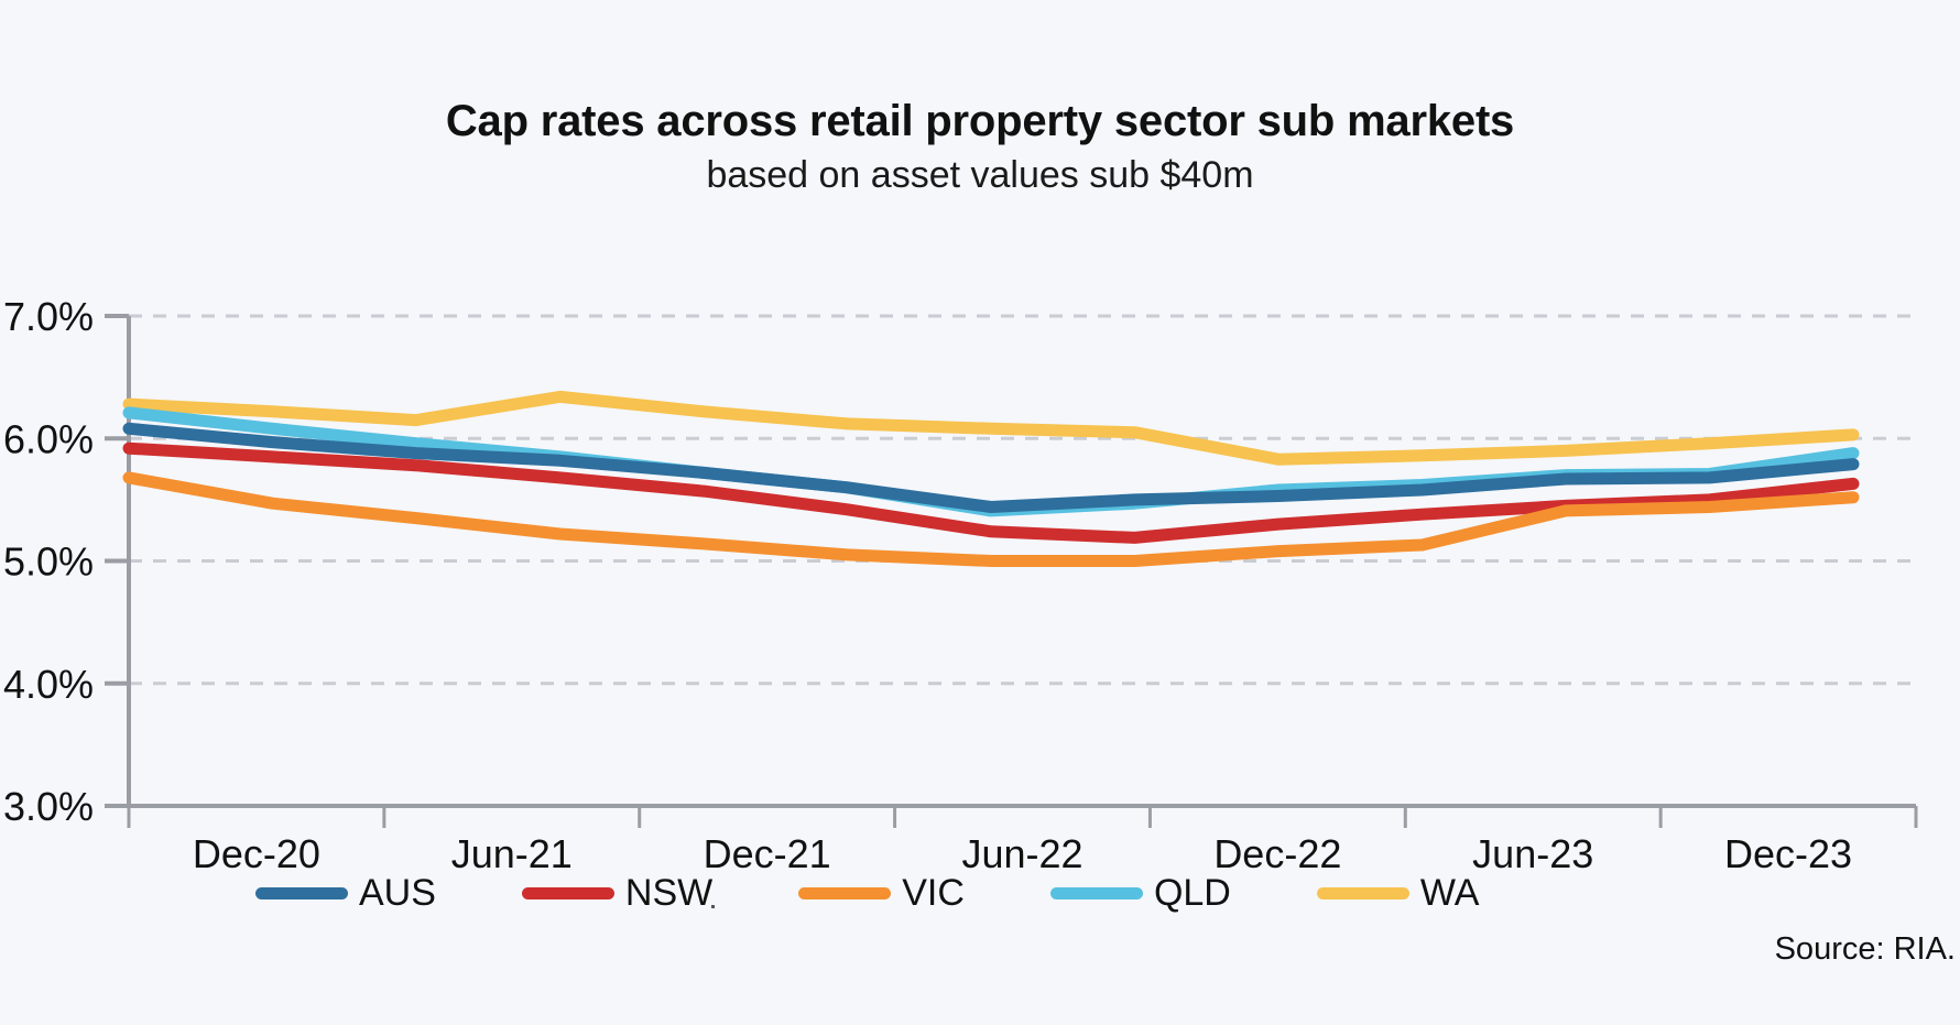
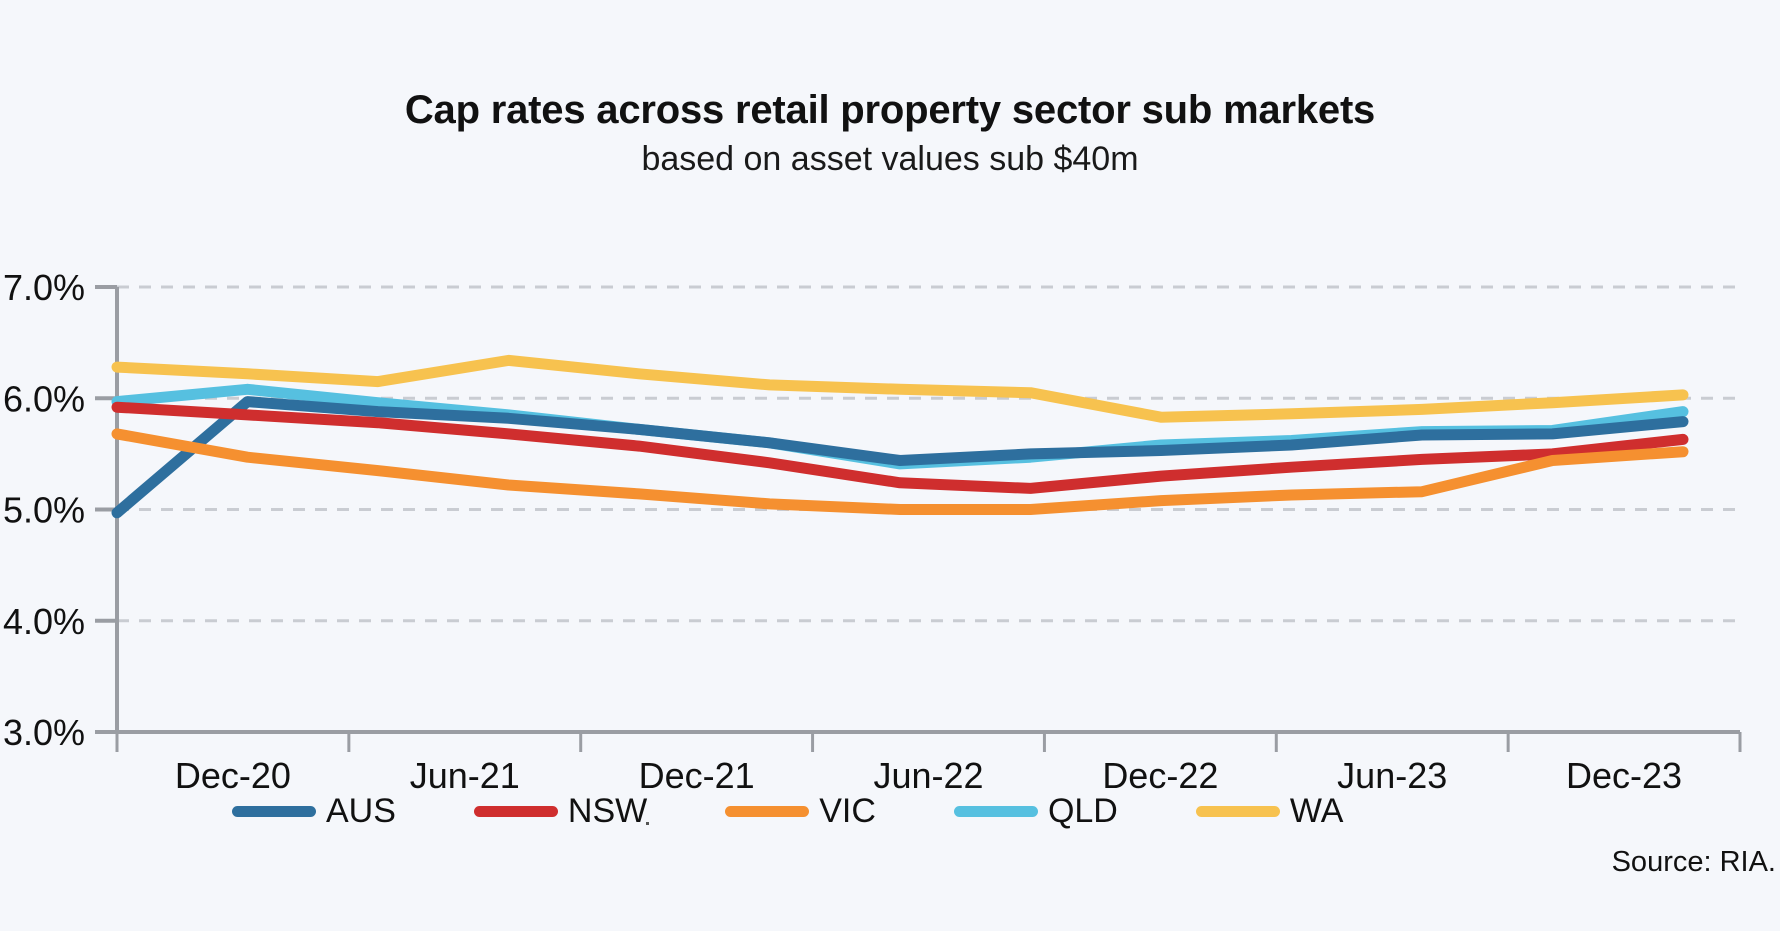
AUS/Dec-20: 6.08% -> 4.97%
QLD/Dec-20: 6.21% -> 5.97%
VIC/Jun-23: 5.41% -> 5.16%
